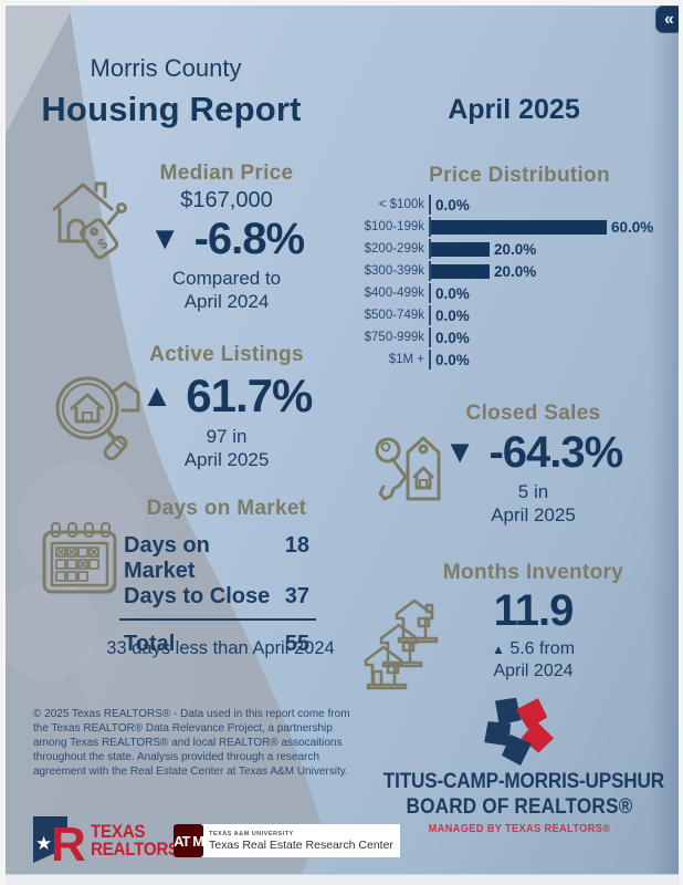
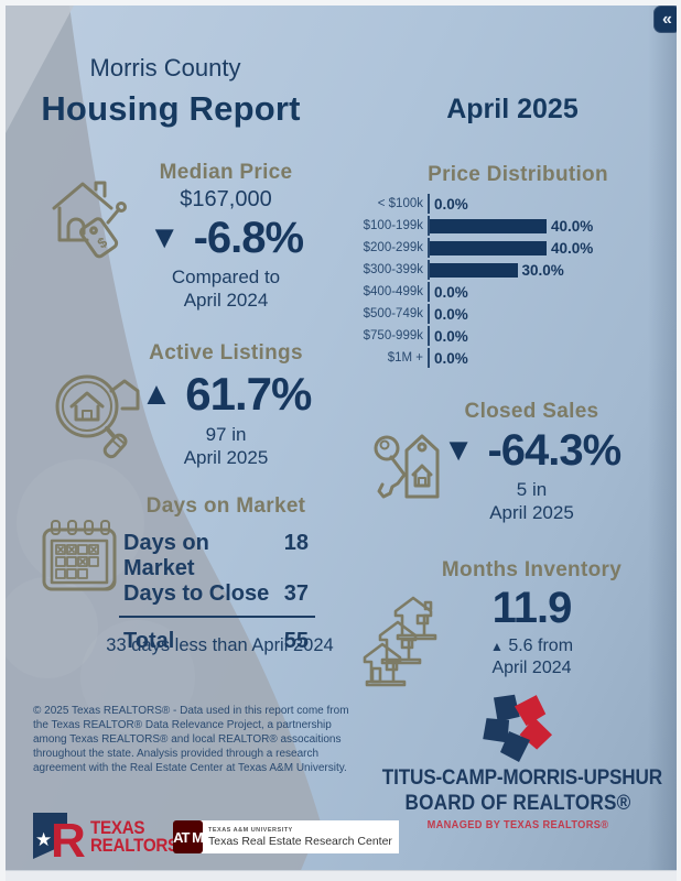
$100-199k: 60.0% -> 40.0%
$200-299k: 20.0% -> 40.0%
$300-399k: 20.0% -> 30.0%
